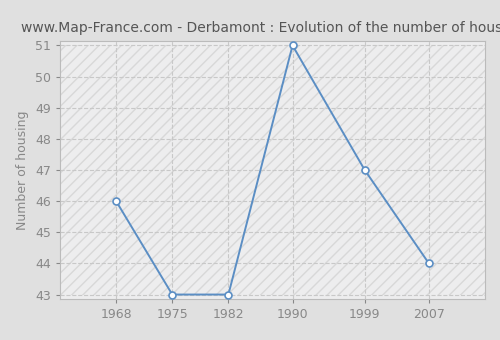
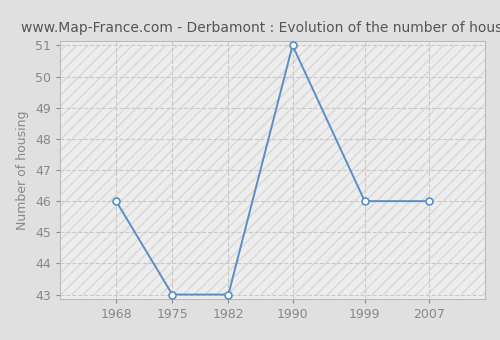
1999: 47 -> 46
2007: 44 -> 46
